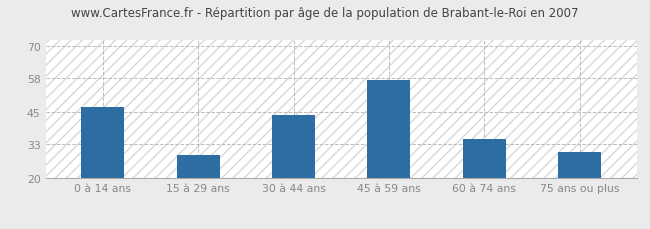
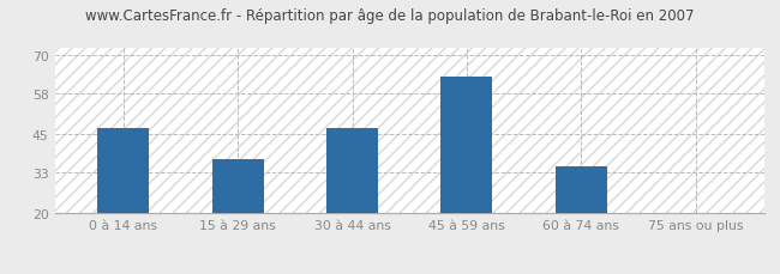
15 à 29 ans: 29 -> 37
30 à 44 ans: 44 -> 47
45 à 59 ans: 57 -> 63
75 ans ou plus: 30 -> 20
